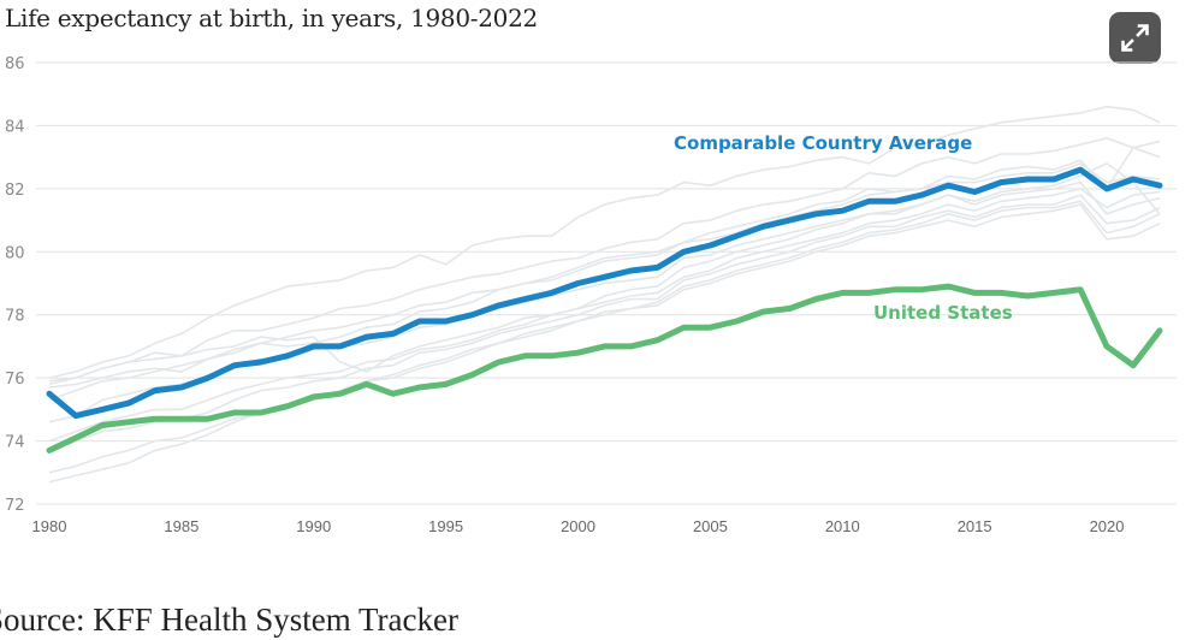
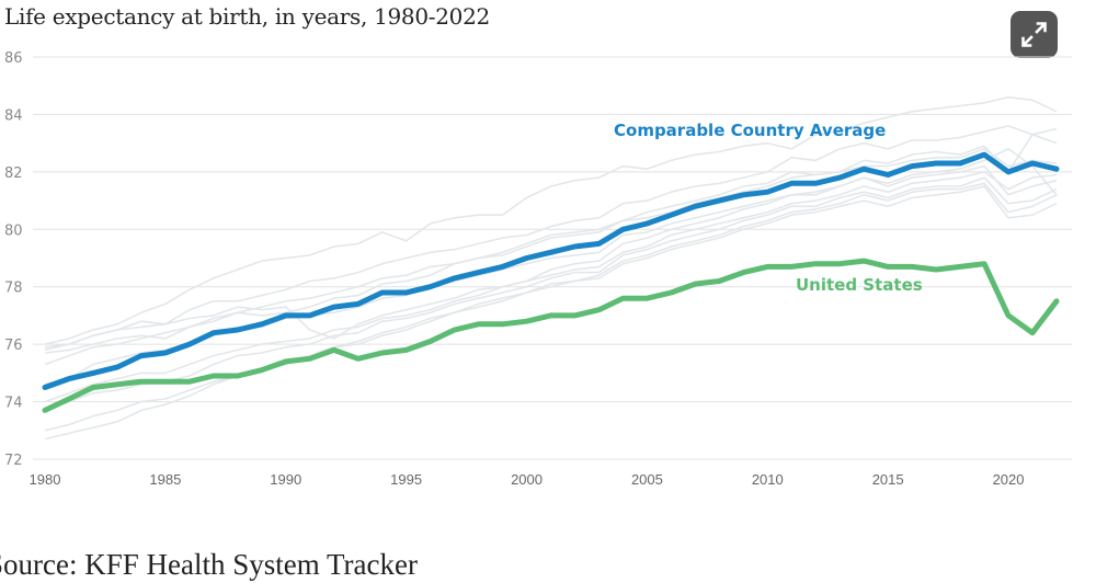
Comparable Country Average/1980: 75.5 -> 74.5
